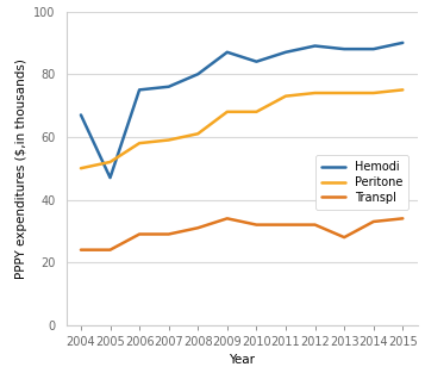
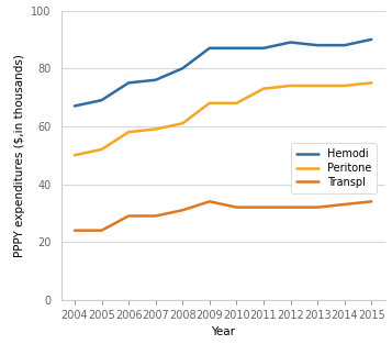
Hemodi/2005: 47 -> 69
Hemodi/2010: 84 -> 87
Transpl/2013: 28 -> 32
